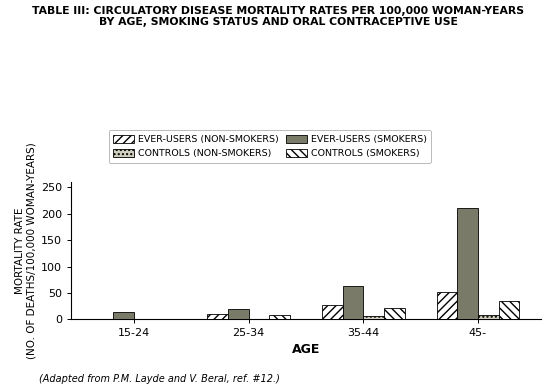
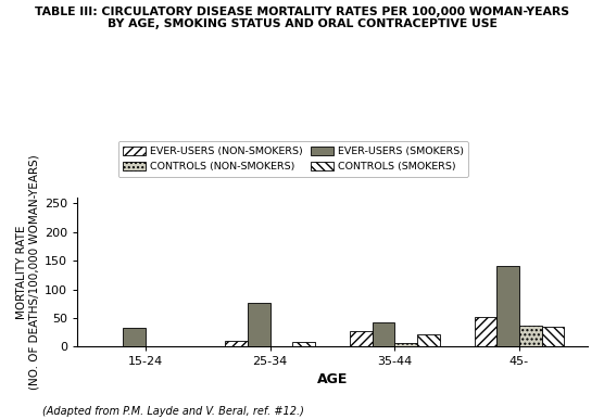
EVER-USERS (SMOKERS)/15-24: 14 -> 32
EVER-USERS (SMOKERS)/25-34: 20 -> 76
EVER-USERS (SMOKERS)/35-44: 63 -> 42
EVER-USERS (SMOKERS)/45-: 210 -> 140
CONTROLS (NON-SMOKERS)/45-: 9 -> 36
